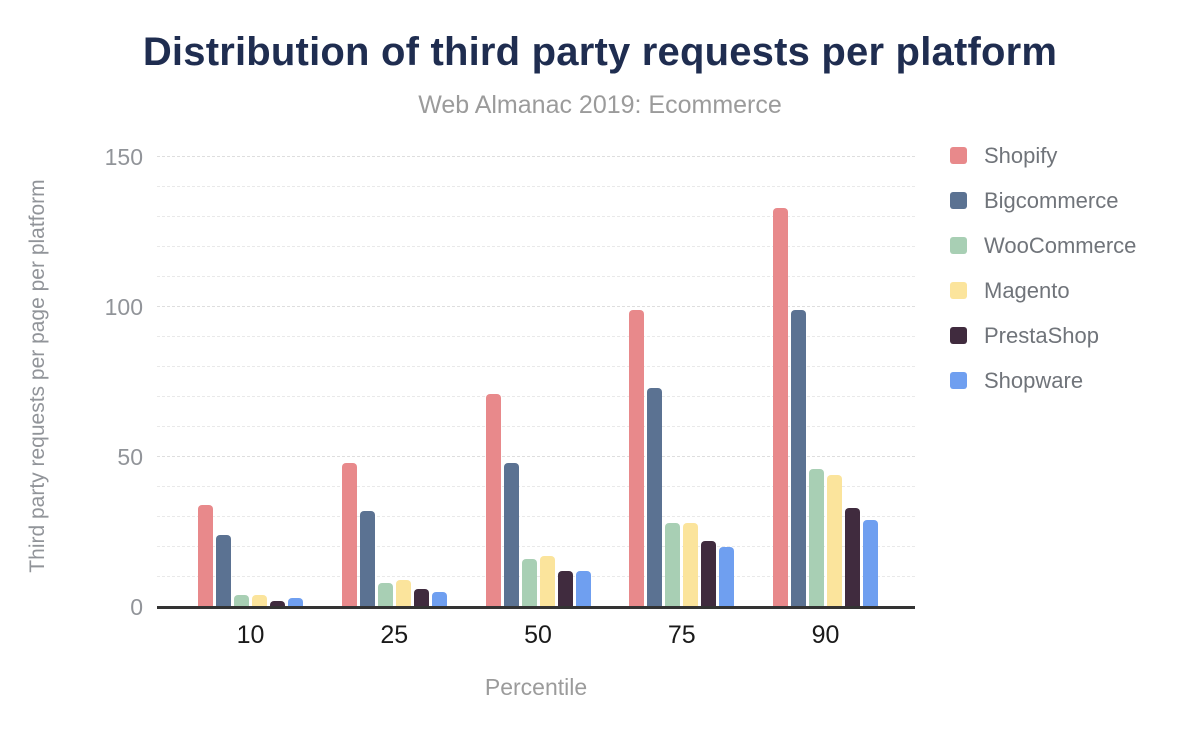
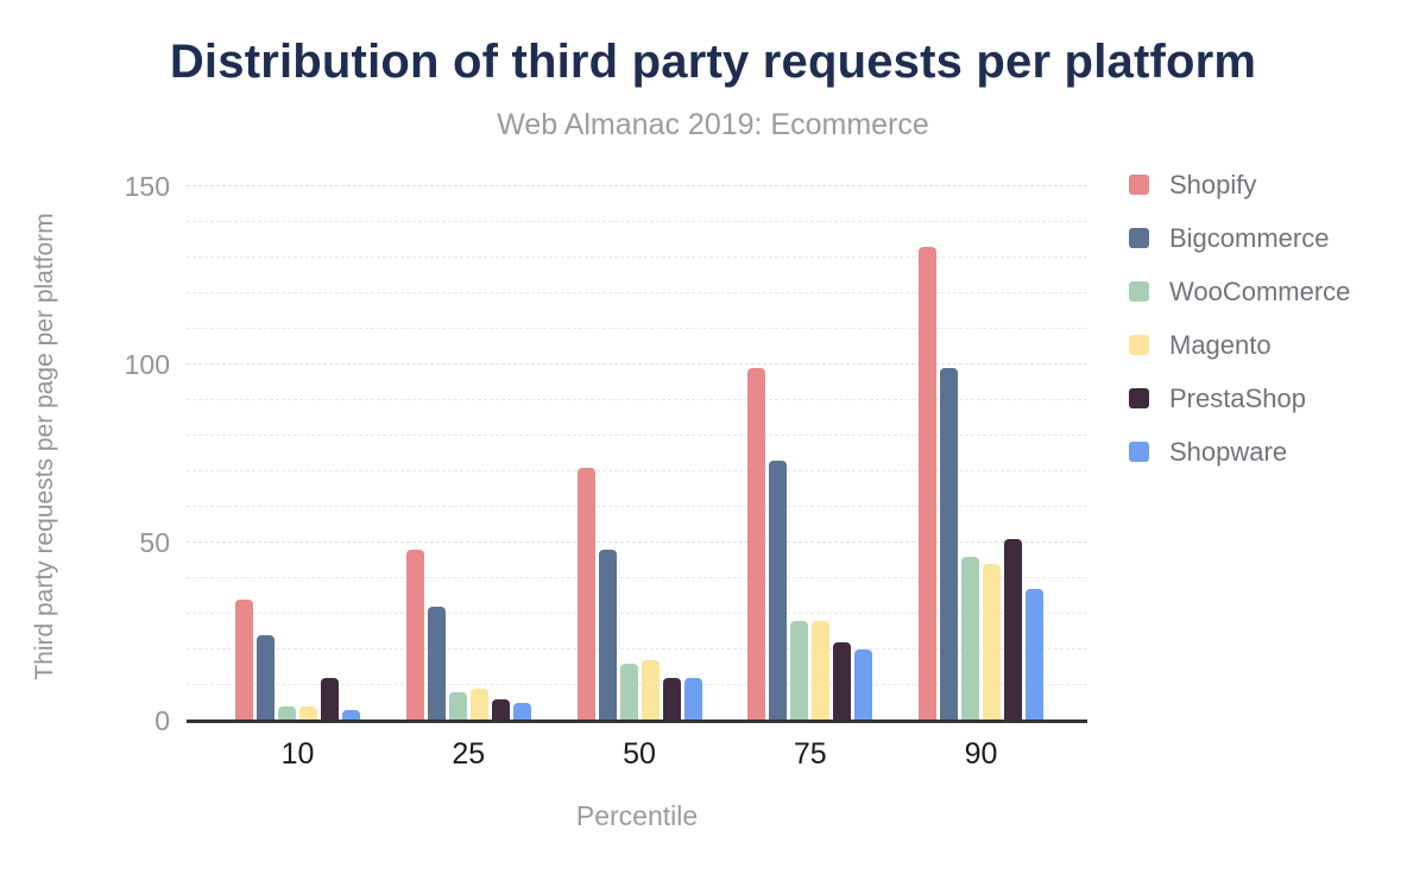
PrestaShop/10: 2 -> 12
PrestaShop/90: 33 -> 51
Shopware/90: 29 -> 37
